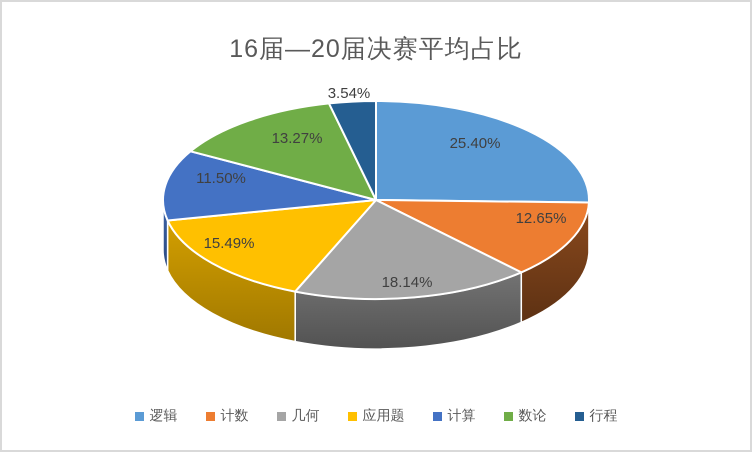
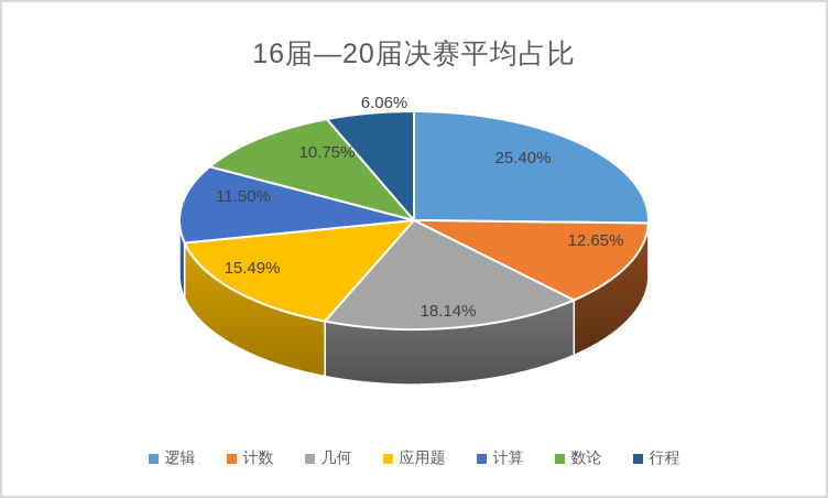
数论: 13.27% -> 10.75%
行程: 3.54% -> 6.06%
